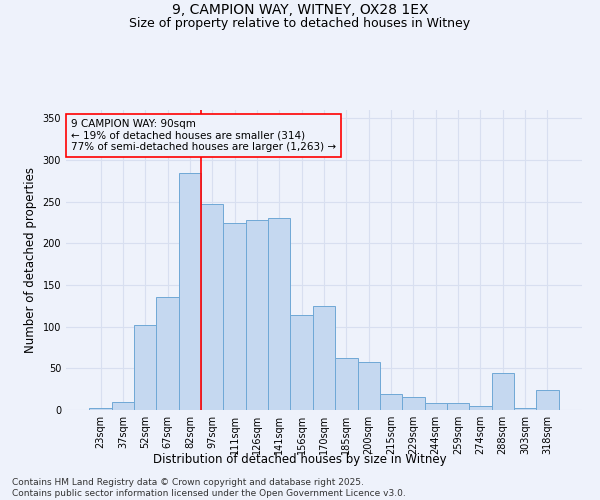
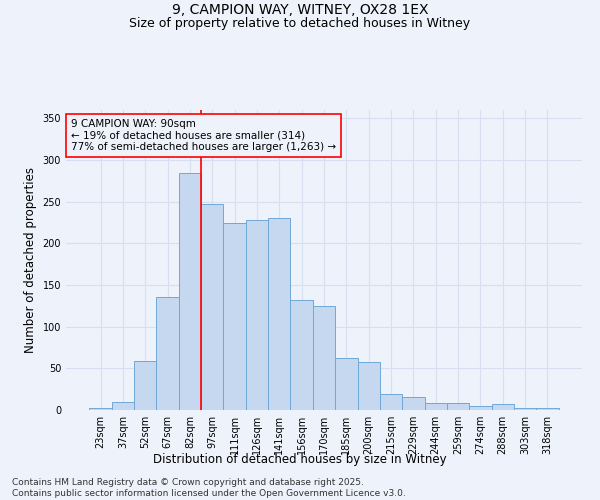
52sqm: 102 -> 59
156sqm: 114 -> 132
288sqm: 44 -> 7
318sqm: 24 -> 2
